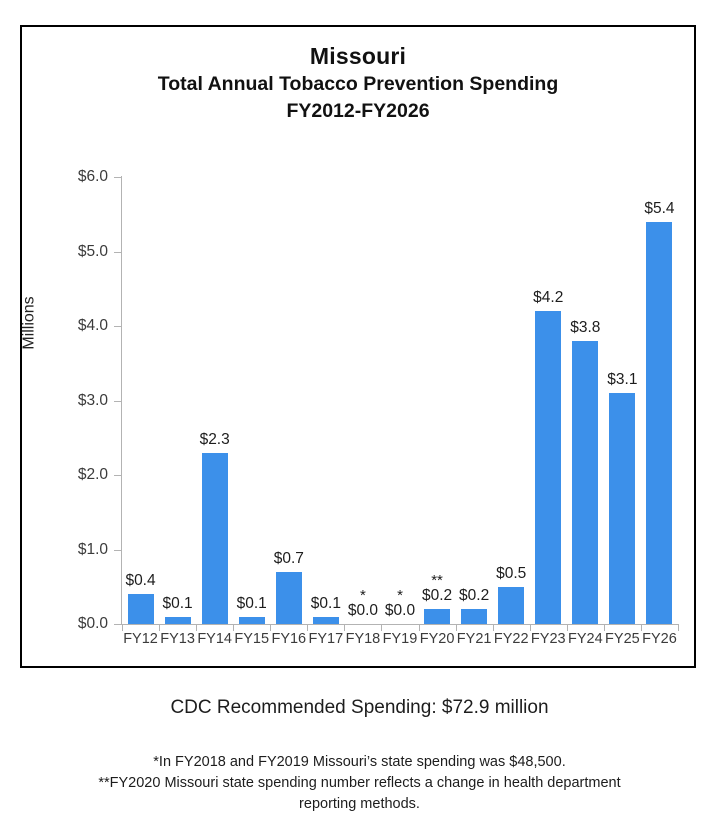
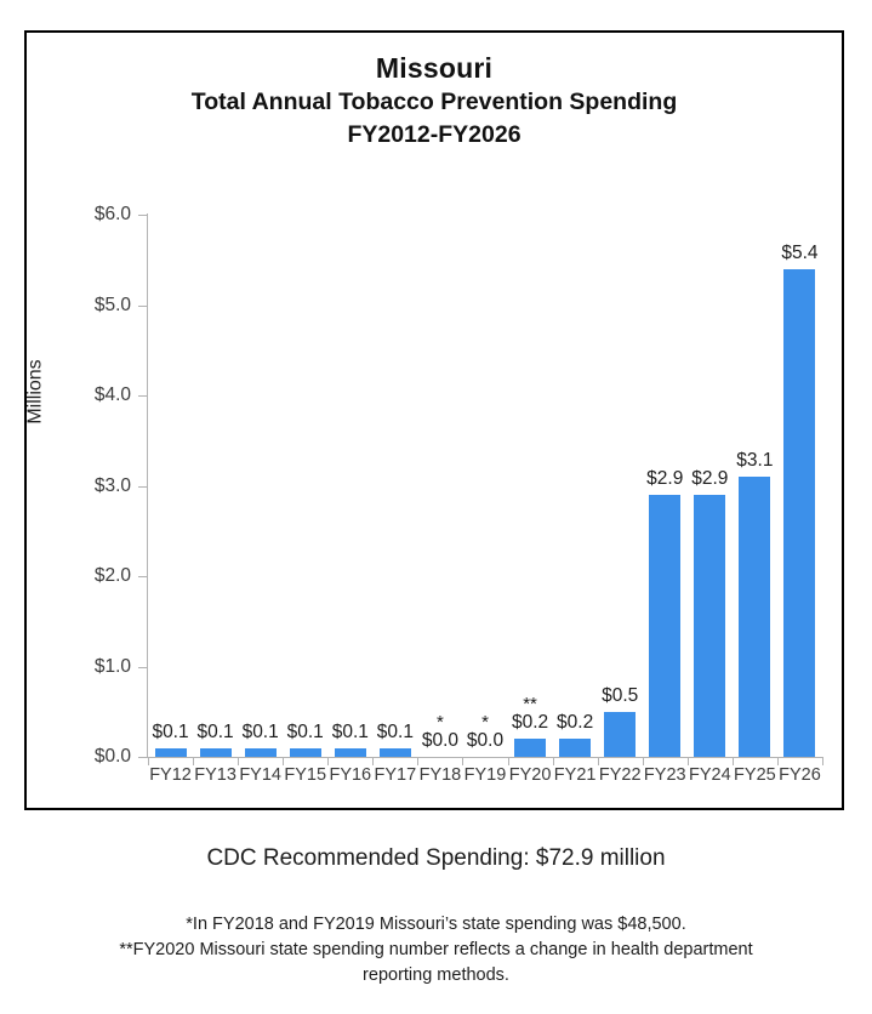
FY12: $0.4 -> $0.1
FY14: $2.3 -> $0.1
FY16: $0.7 -> $0.1
FY23: $4.2 -> $2.9
FY24: $3.8 -> $2.9
